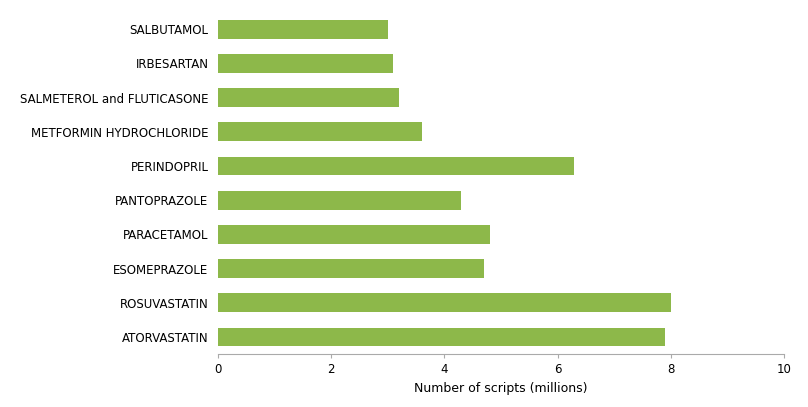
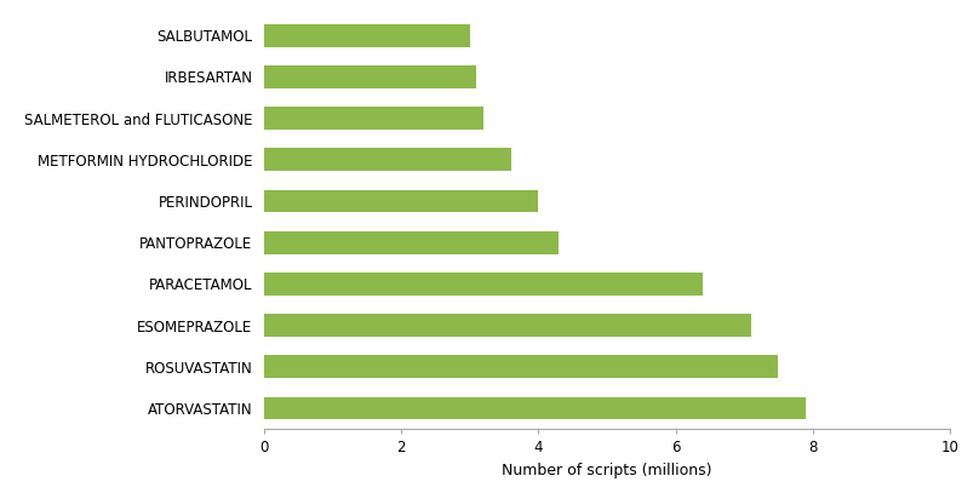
PERINDOPRIL: 6.3 -> 4.0
PARACETAMOL: 4.8 -> 6.4
ESOMEPRAZOLE: 4.7 -> 7.1
ROSUVASTATIN: 8.0 -> 7.5
